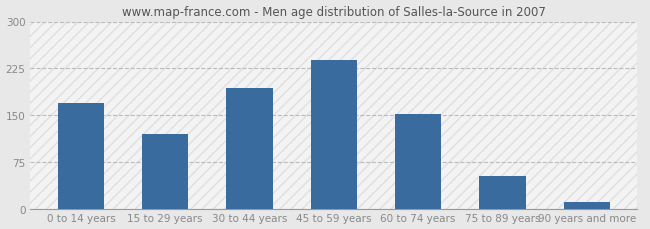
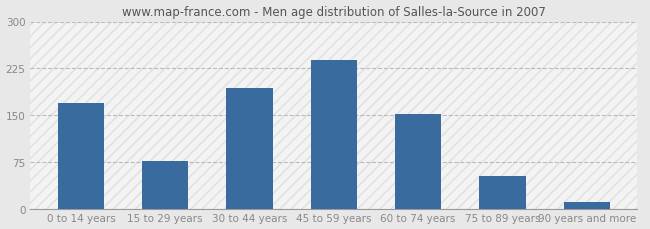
15 to 29 years: 120 -> 76
